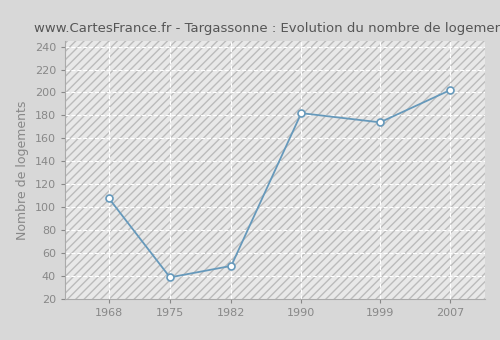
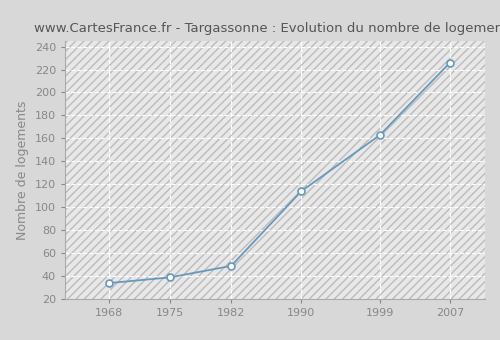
1968: 108 -> 34
1990: 182 -> 114
1999: 174 -> 163
2007: 202 -> 226
